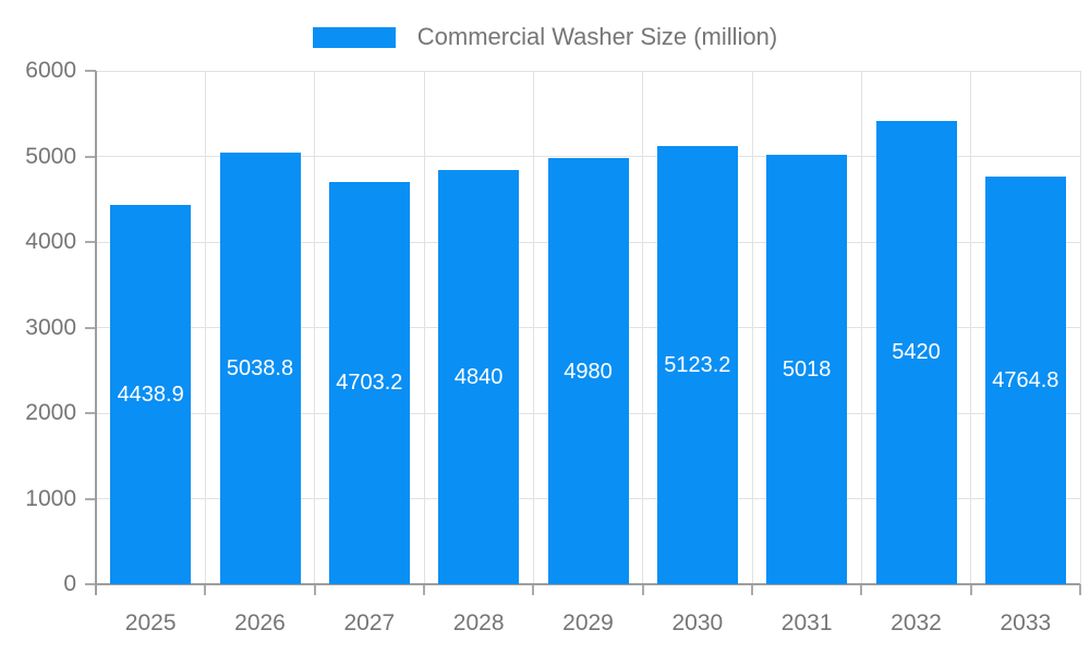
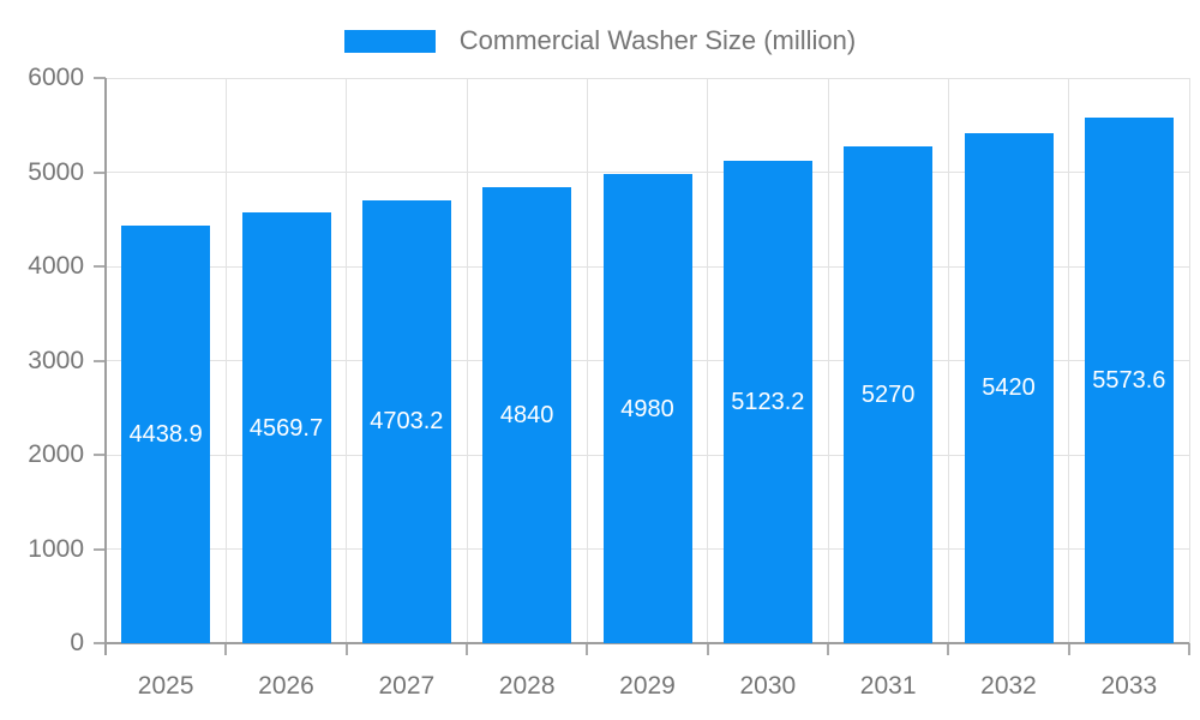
2026: 5038.8 -> 4569.7
2031: 5018 -> 5270
2033: 4764.8 -> 5573.6
